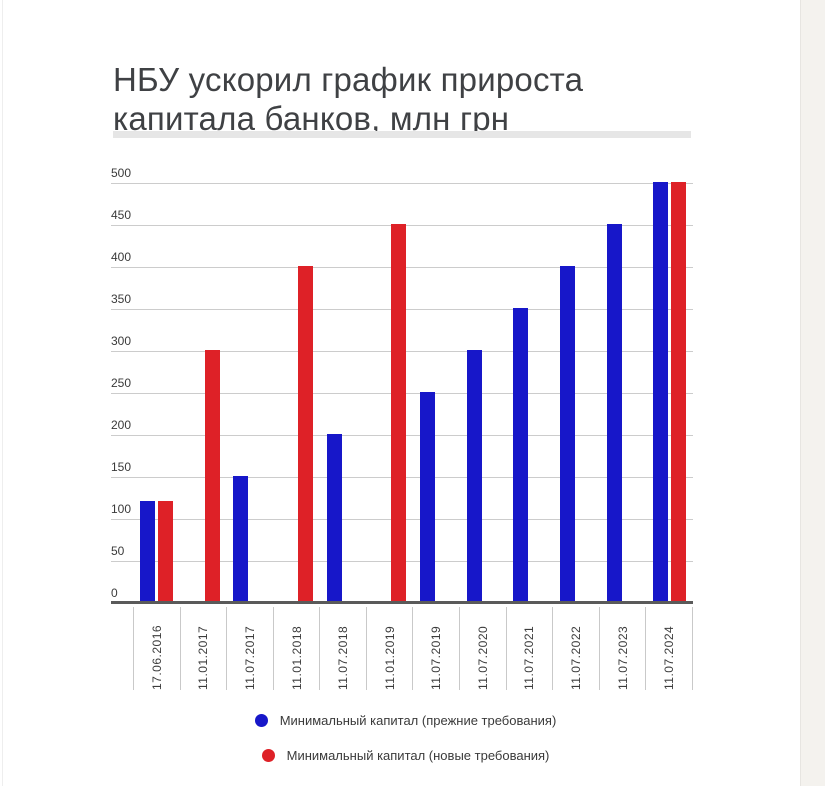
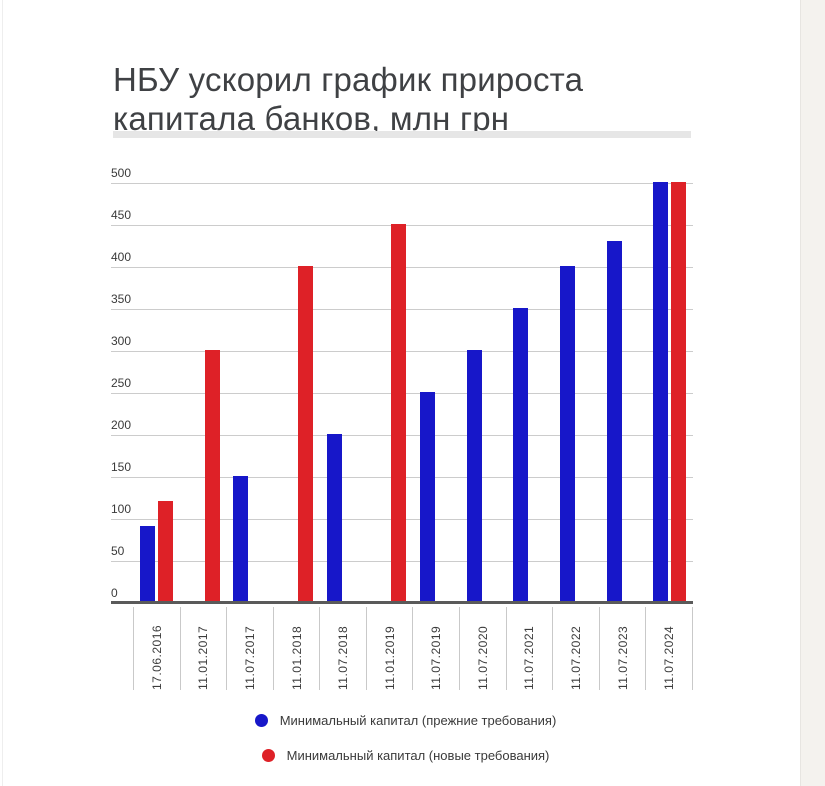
Минимальный капитал (прежние требования)/17.06.2016: 120 -> 90
Минимальный капитал (прежние требования)/11.07.2023: 450 -> 430
